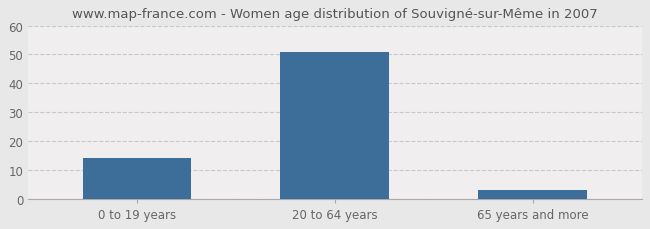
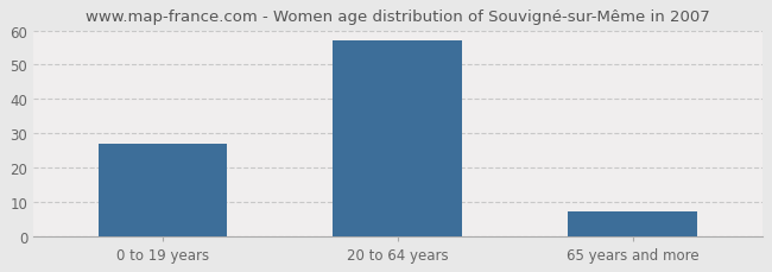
0 to 19 years: 14 -> 27
20 to 64 years: 51 -> 57
65 years and more: 3 -> 7
